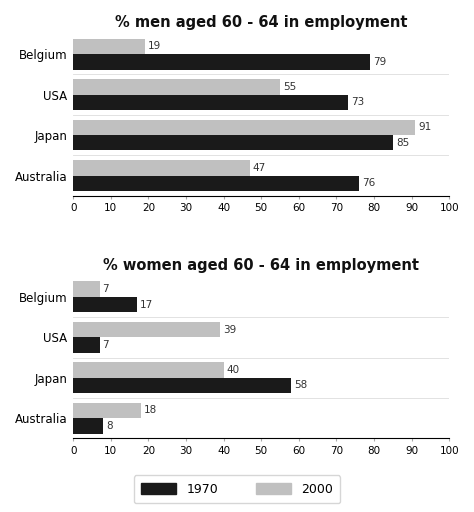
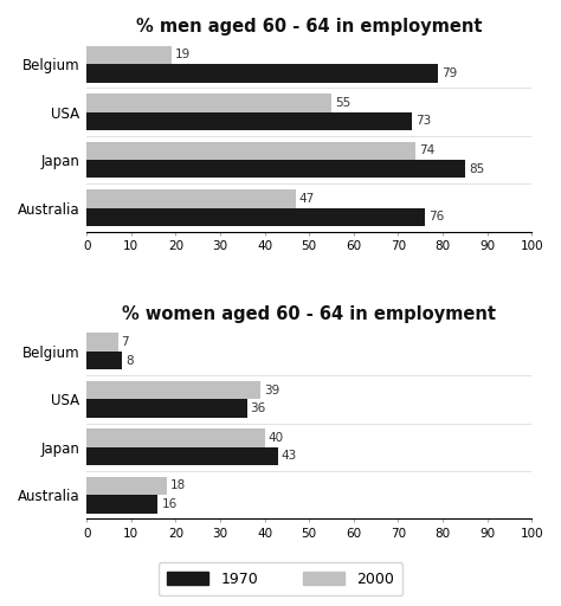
% men aged 60 - 64 in employment/2000/Japan: 91 -> 74
% women aged 60 - 64 in employment/1970/Belgium: 17 -> 8
% women aged 60 - 64 in employment/1970/USA: 7 -> 36
% women aged 60 - 64 in employment/1970/Japan: 58 -> 43
% women aged 60 - 64 in employment/1970/Australia: 8 -> 16
